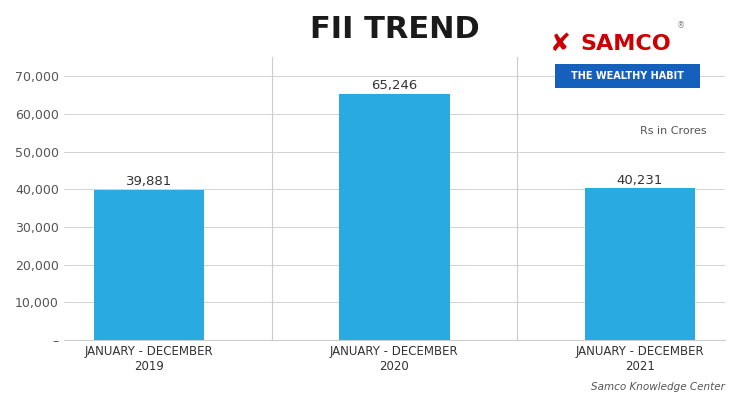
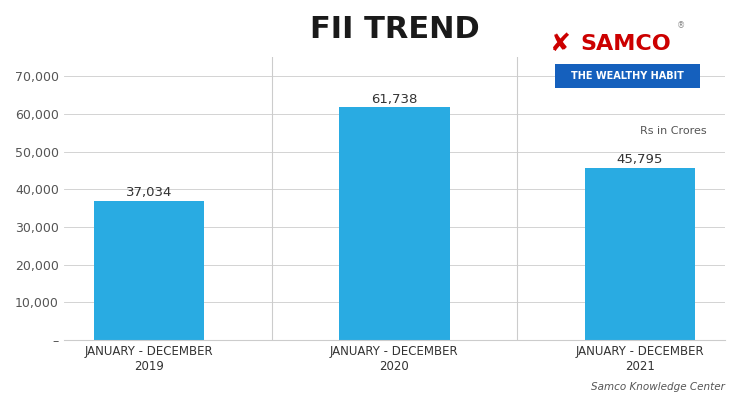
JANUARY - DECEMBER 2019: 39,881 -> 37,034
JANUARY - DECEMBER 2020: 65,246 -> 61,738
JANUARY - DECEMBER 2021: 40,231 -> 45,795
